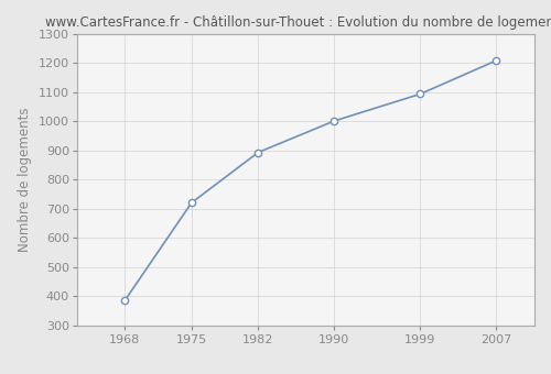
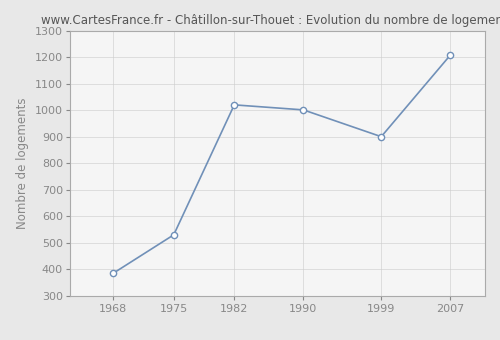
1975: 720 -> 530
1982: 893 -> 1020
1999: 1093 -> 900
